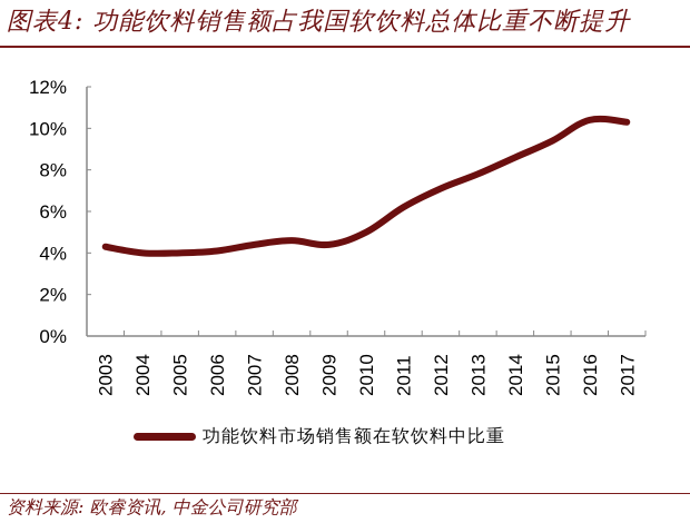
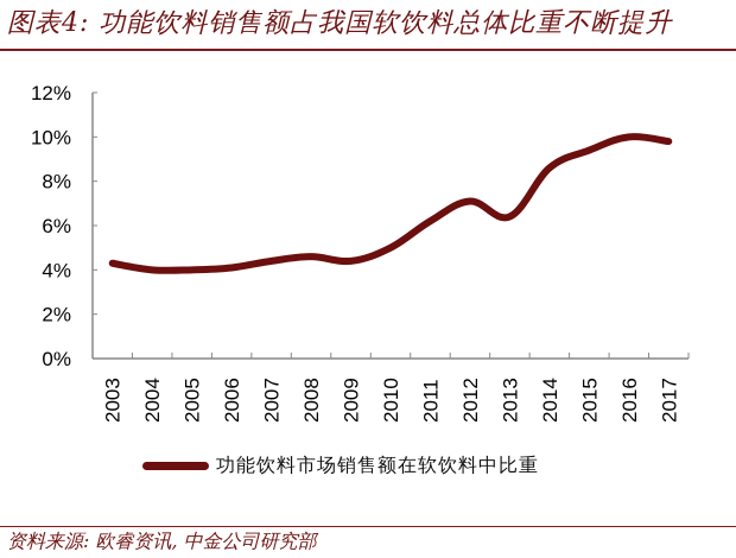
2013: 7.8% -> 6.4%
2016: 10.4% -> 10.0%
2017: 10.3% -> 9.8%
